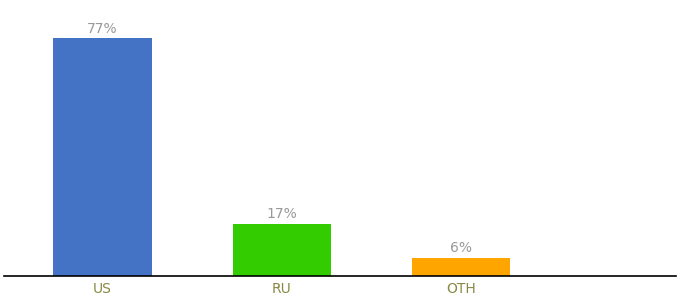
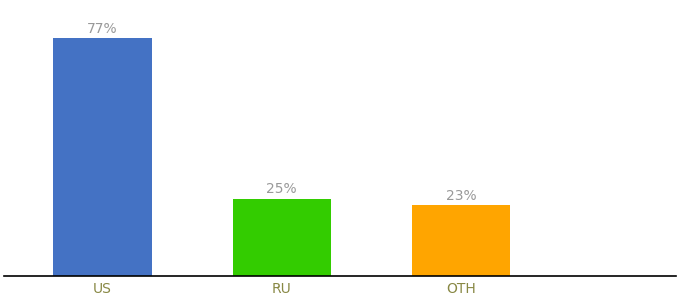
RU: 17% -> 25%
OTH: 6% -> 23%
